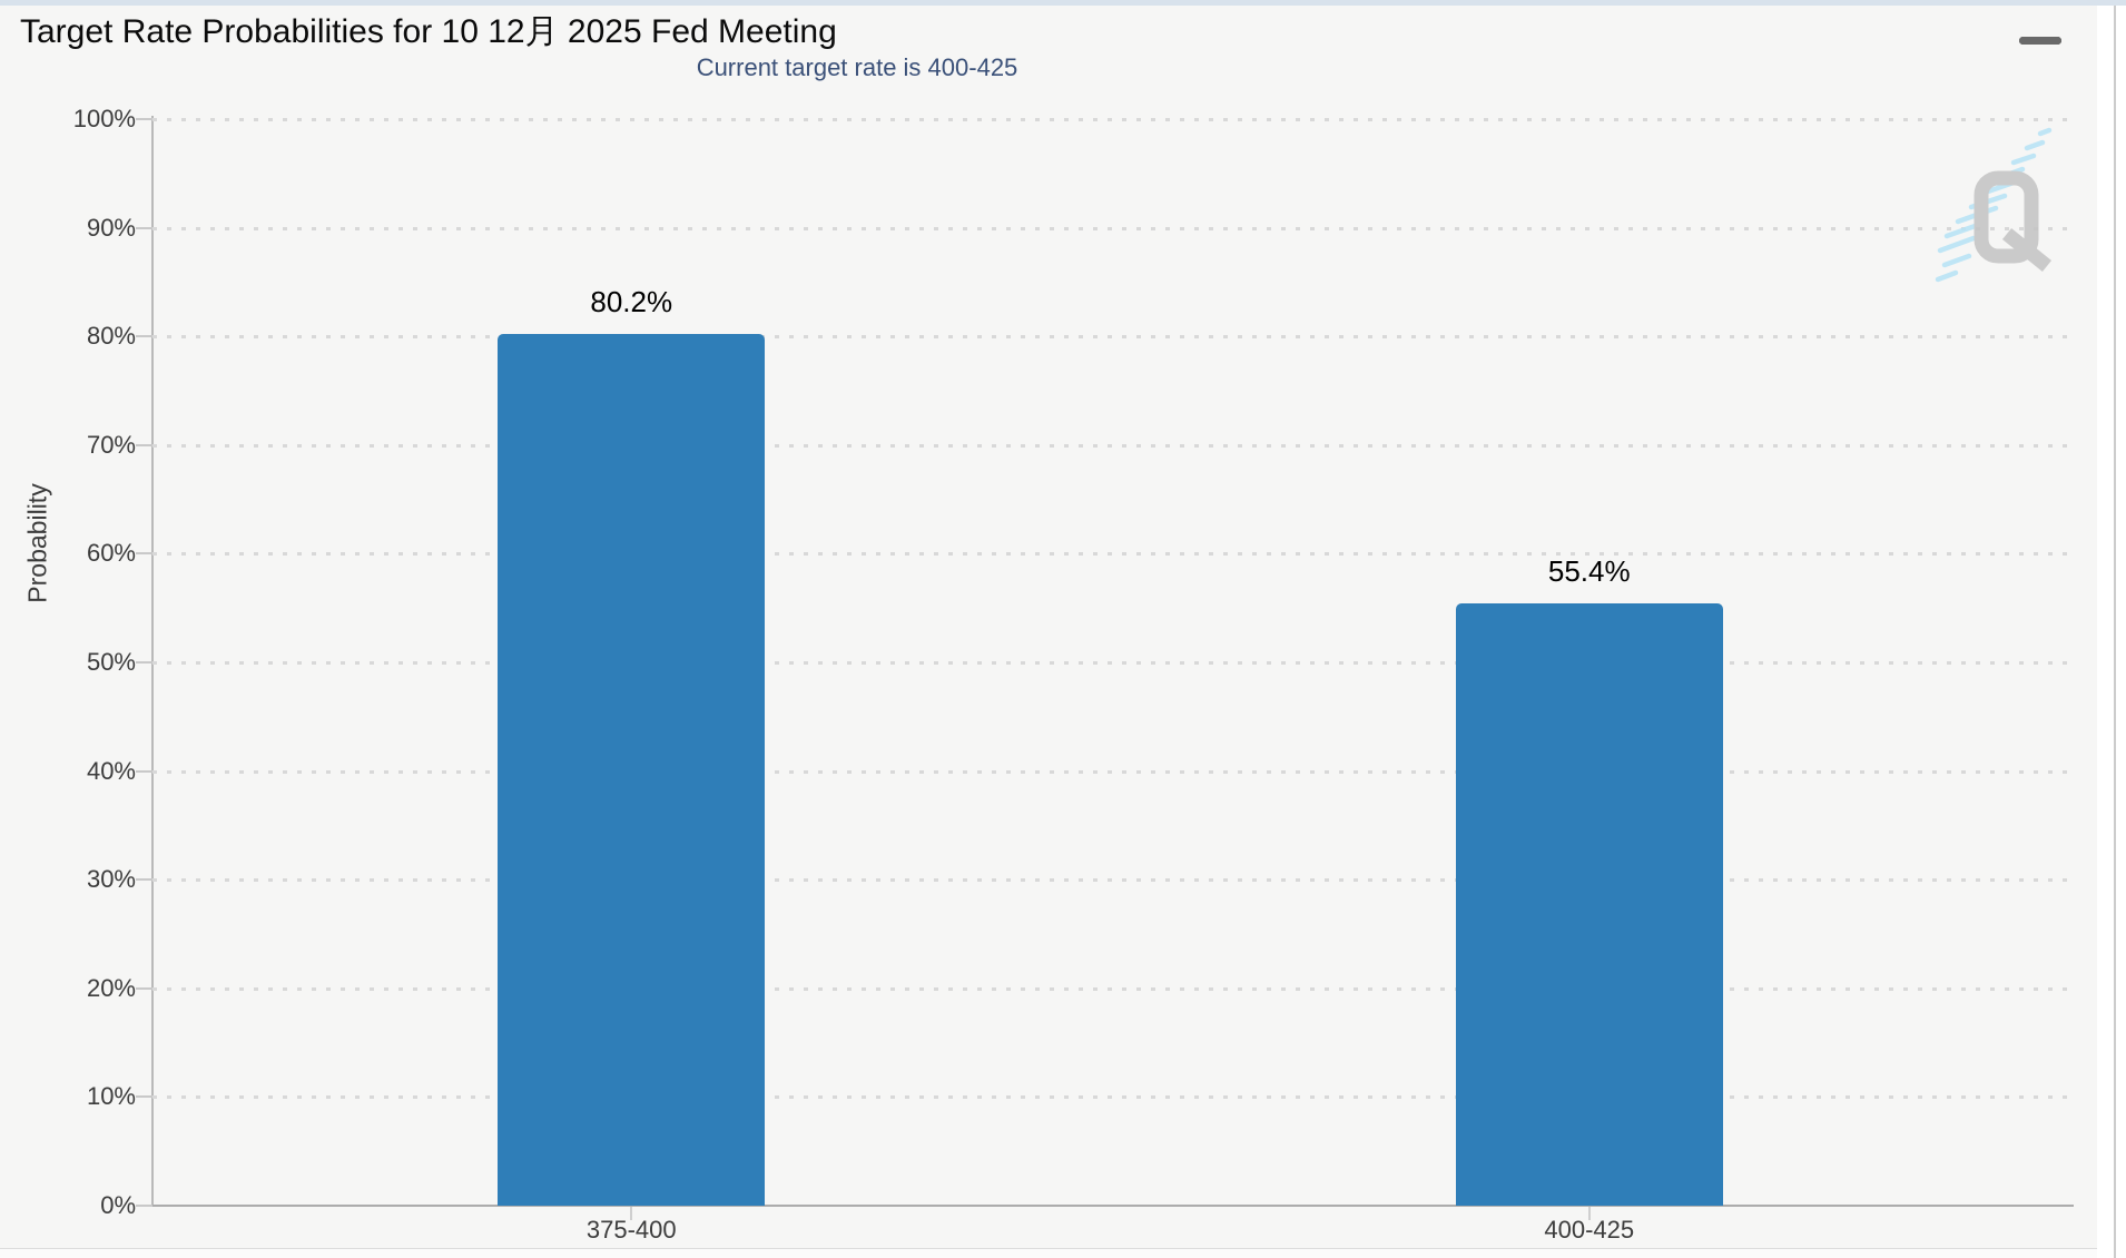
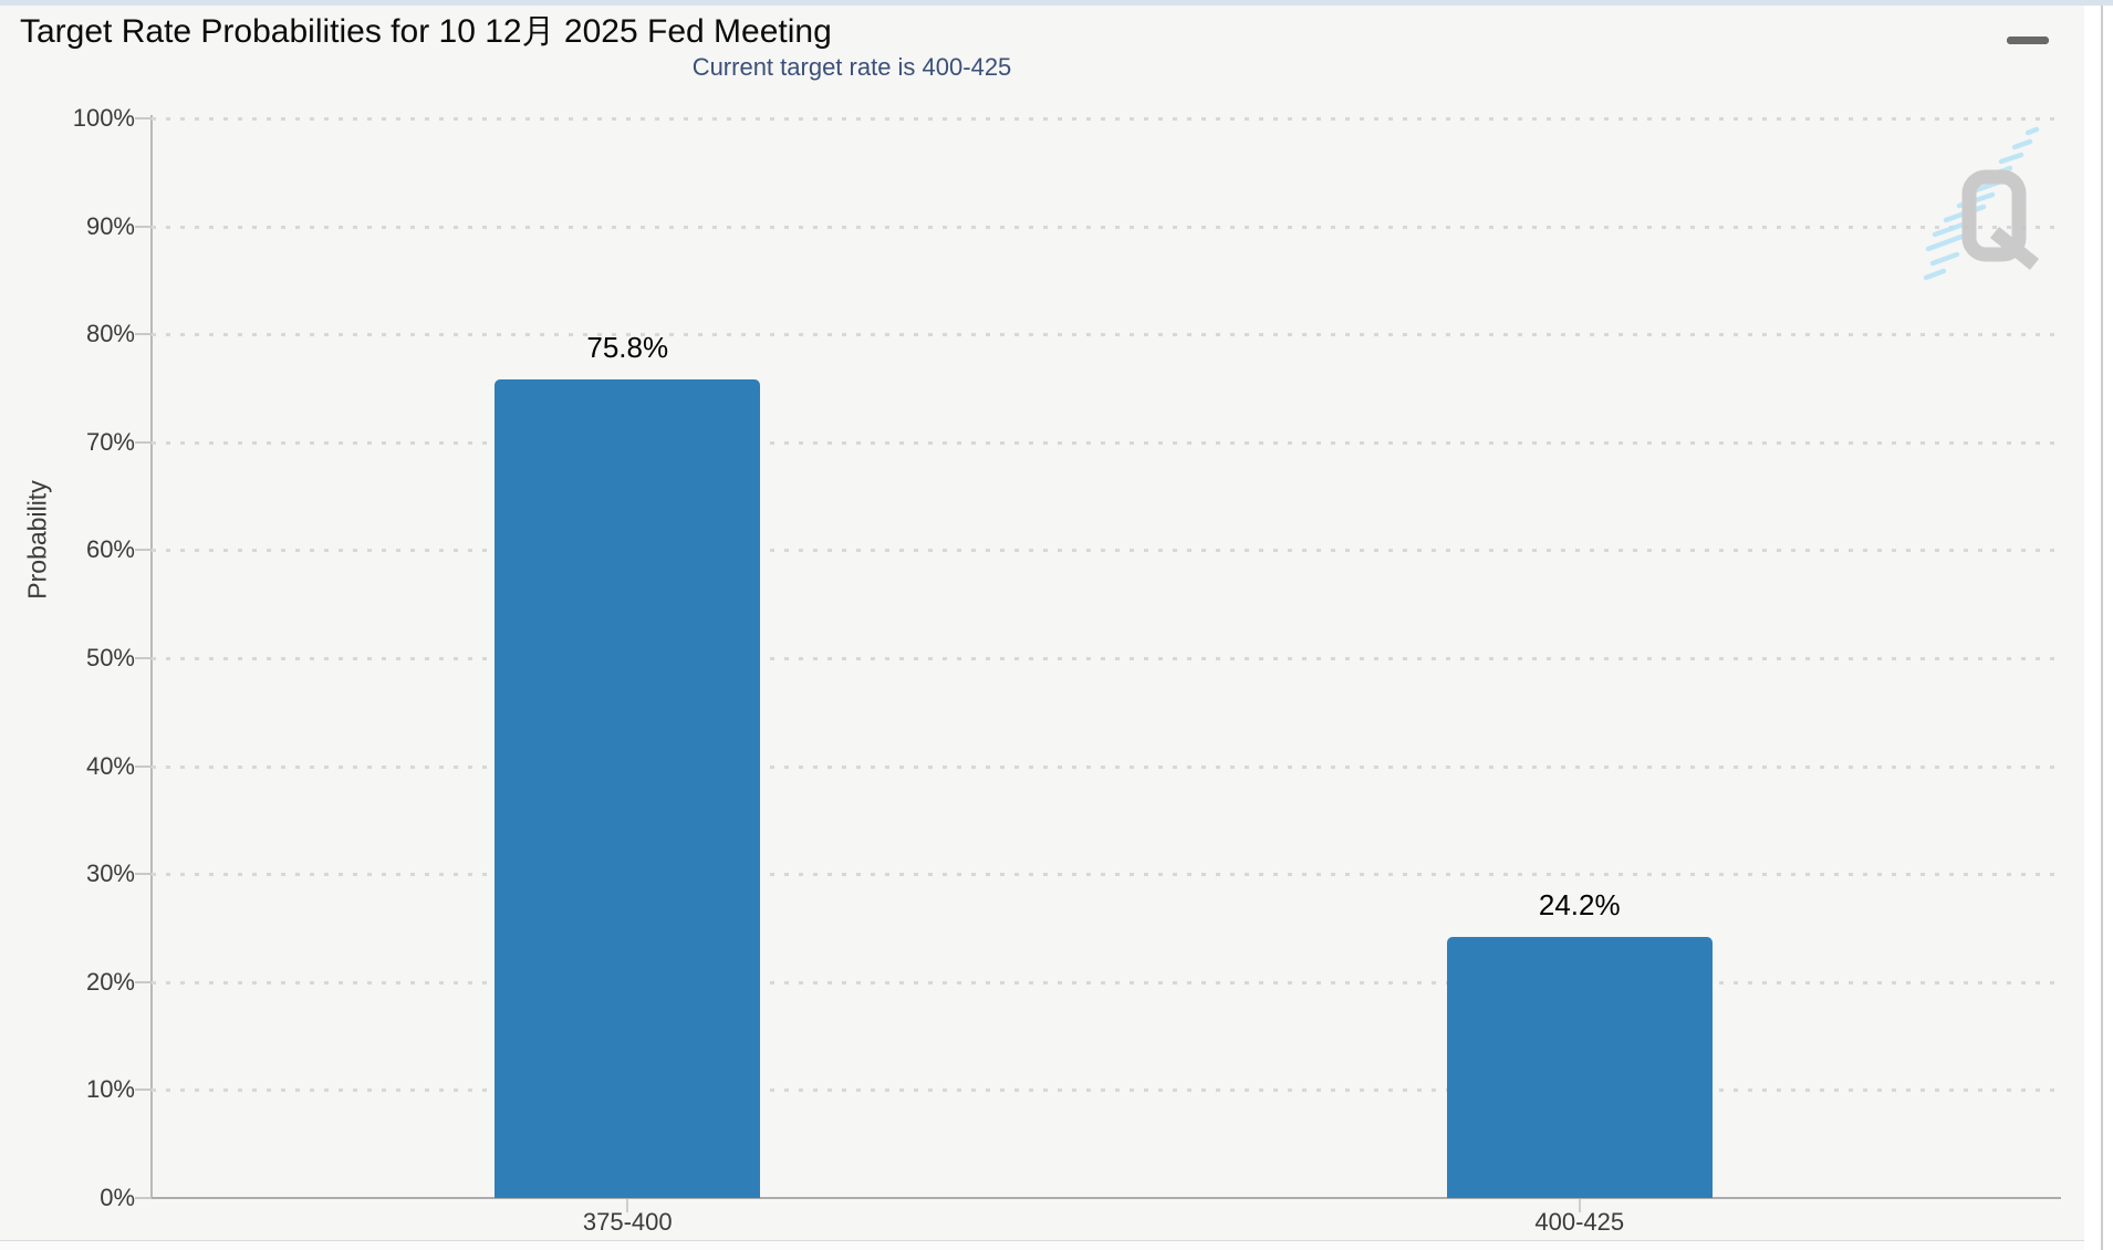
375-400: 80.2% -> 75.8%
400-425: 55.4% -> 24.2%
